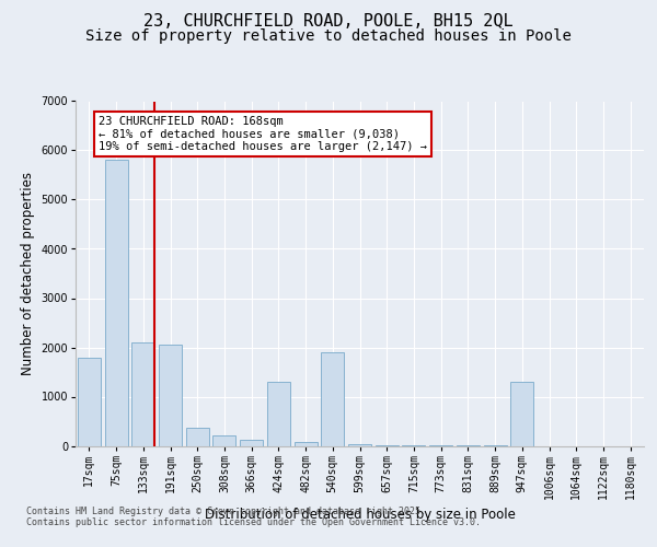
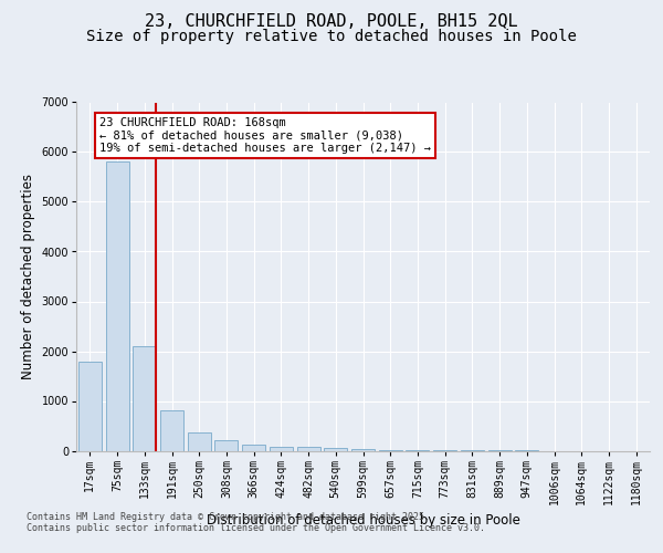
191sqm: 2050 -> 820
424sqm: 1300 -> 80
540sqm: 1900 -> 60
947sqm: 1300 -> 0
